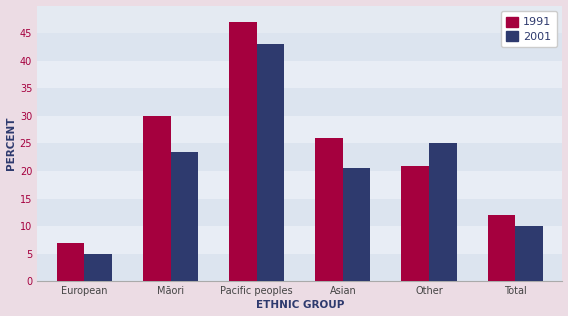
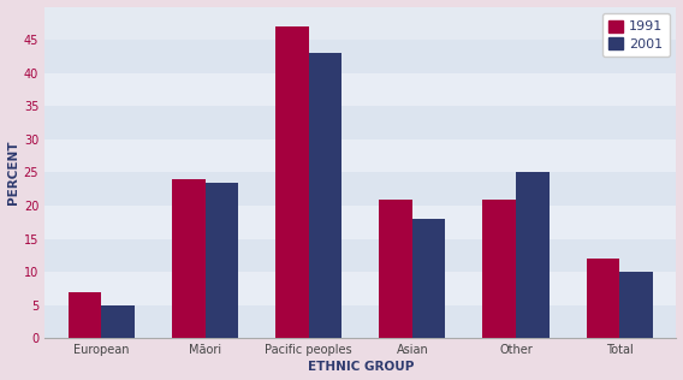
1991/Māori: 30 -> 24
1991/Asian: 26 -> 21
2001/Asian: 20.5 -> 18.0
